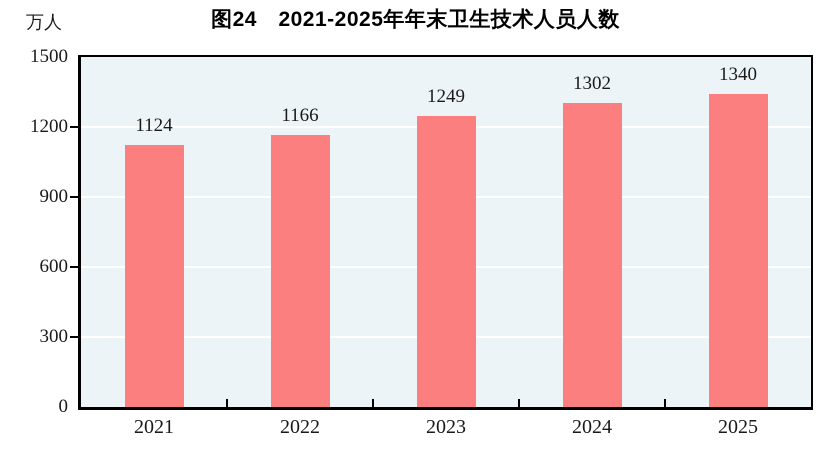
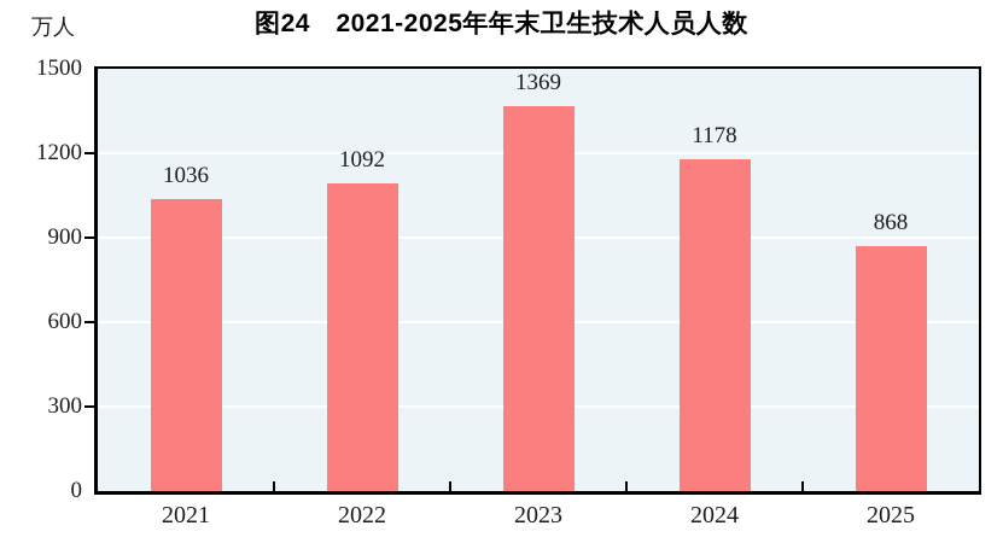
2021: 1124 -> 1036
2022: 1166 -> 1092
2023: 1249 -> 1369
2024: 1302 -> 1178
2025: 1340 -> 868
